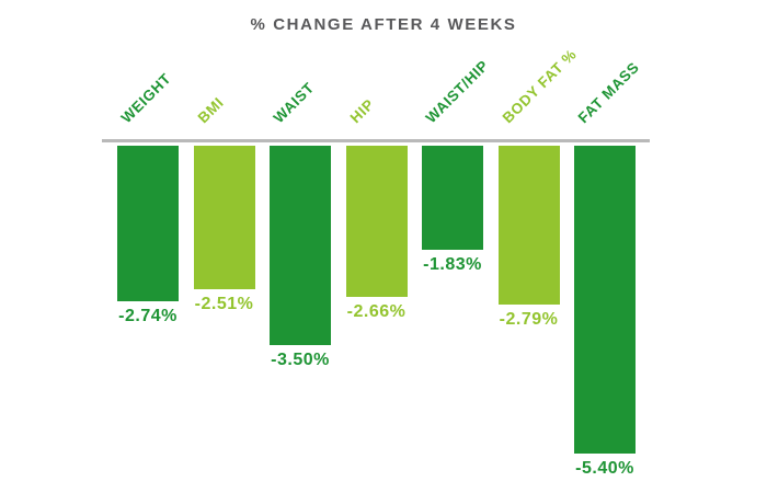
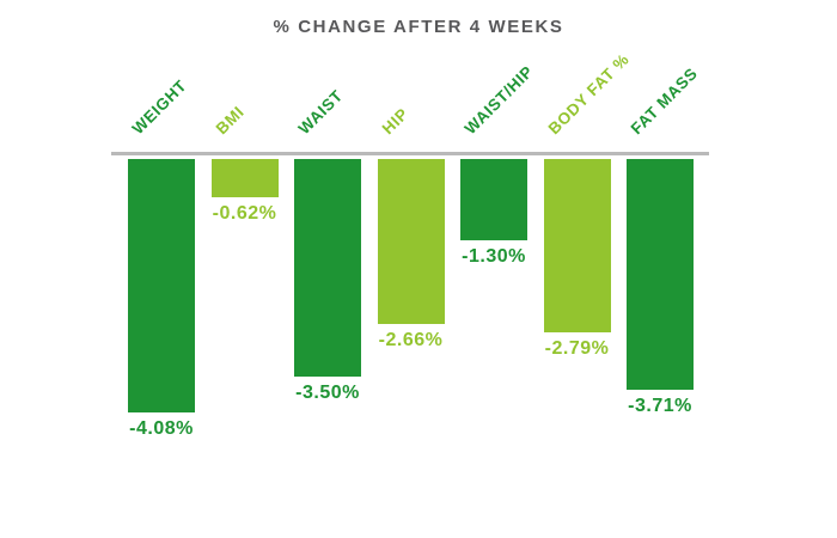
WEIGHT: -2.74% -> -4.08%
BMI: -2.51% -> -0.62%
WAIST/HIP: -1.83% -> -1.30%
FAT MASS: -5.40% -> -3.71%
